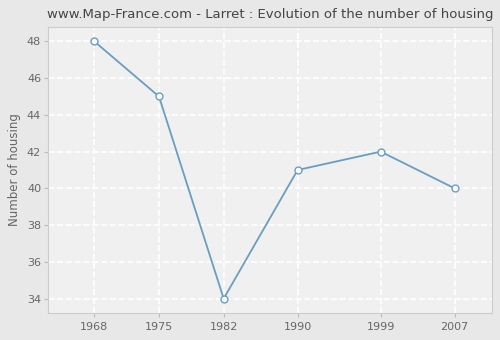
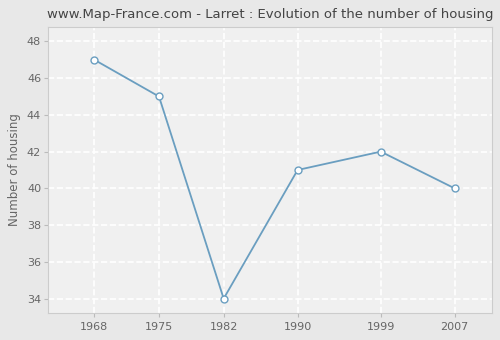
1968: 48 -> 47
